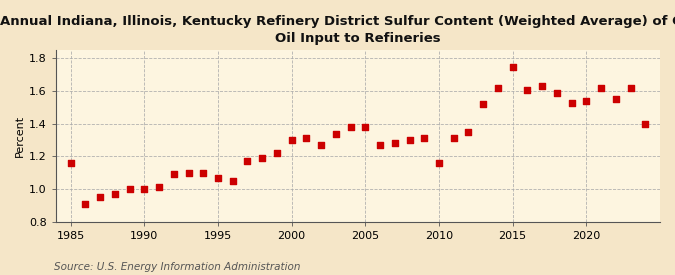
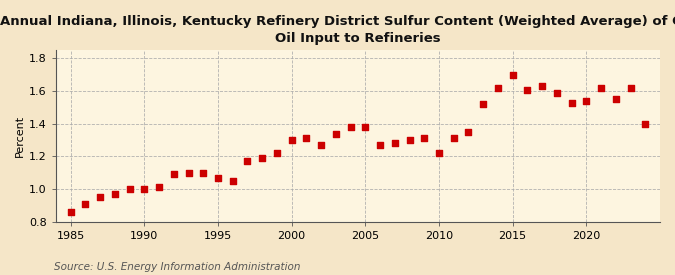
1985: 1.16 -> 0.86
2010: 1.16 -> 1.22
2015: 1.75 -> 1.70
